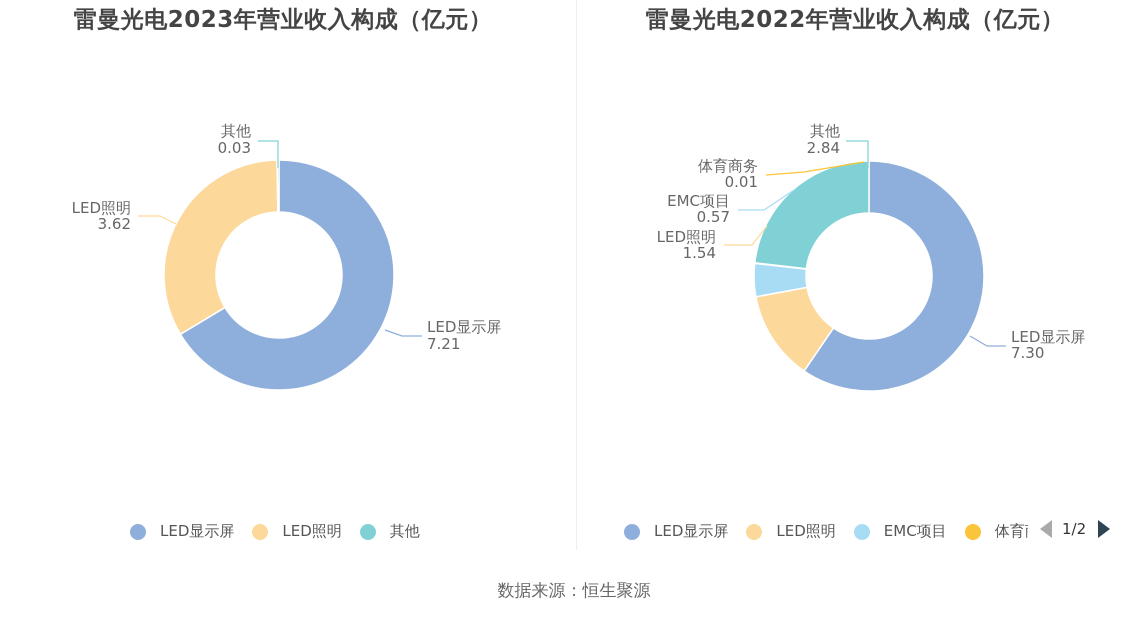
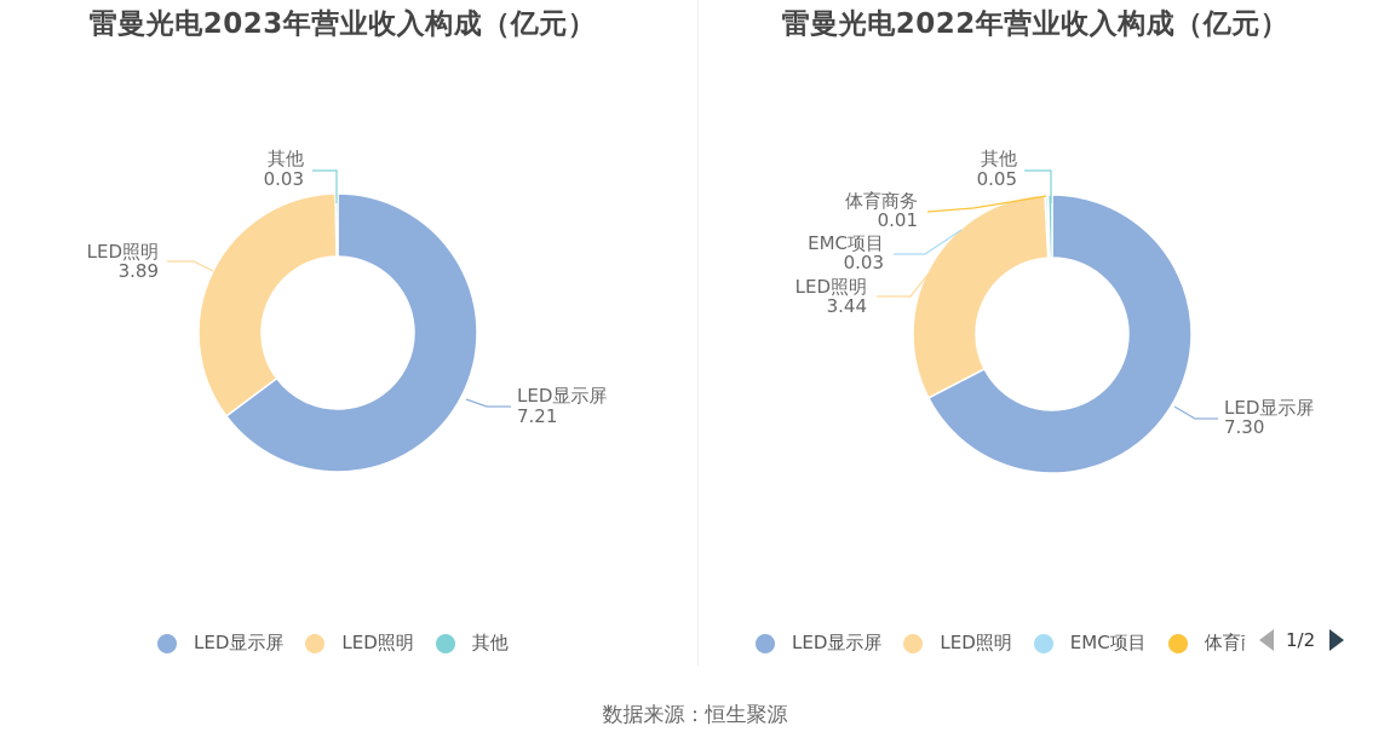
雷曼光电2023年营业收入构成（亿元）/LED照明: 3.62 -> 3.89
雷曼光电2022年营业收入构成（亿元）/LED照明: 1.54 -> 3.44
雷曼光电2022年营业收入构成（亿元）/EMC项目: 0.57 -> 0.03
雷曼光电2022年营业收入构成（亿元）/其他: 2.84 -> 0.05
